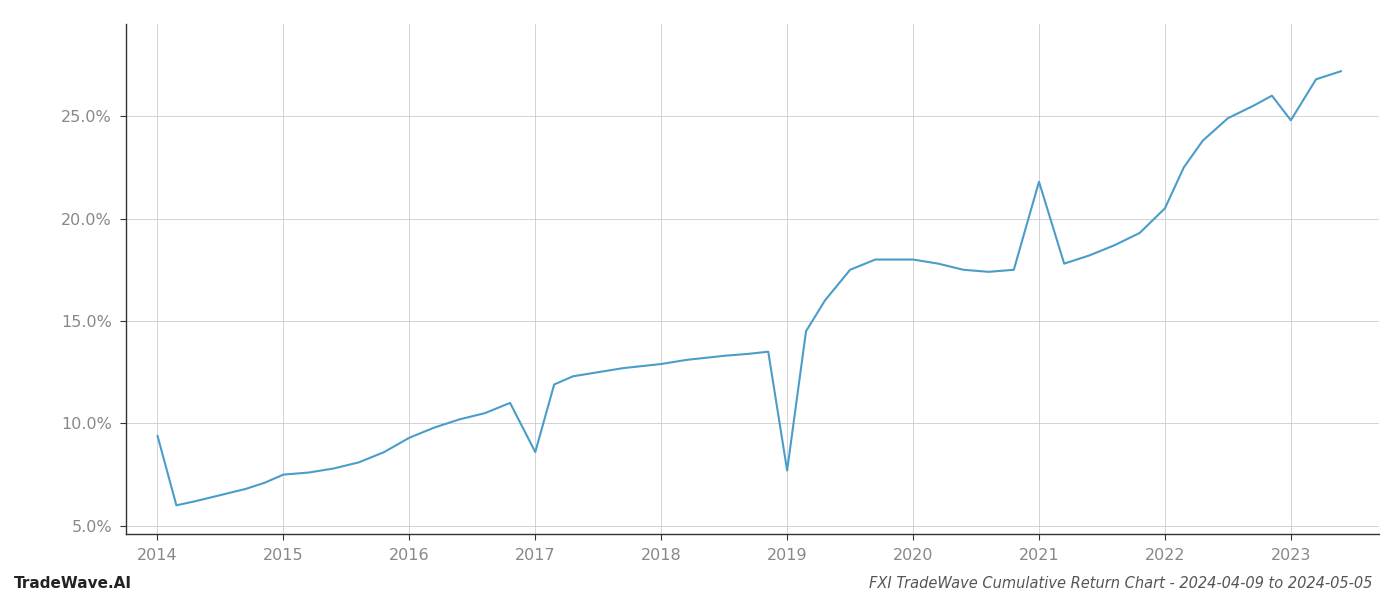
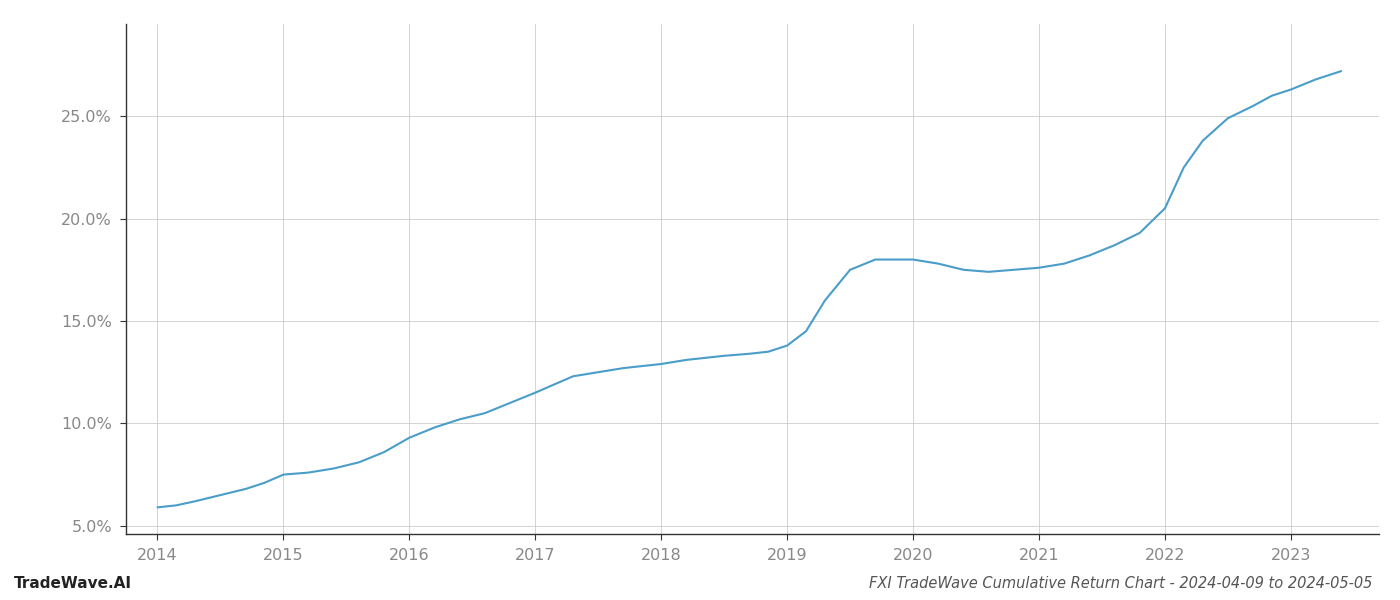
2014: 9.4% -> 5.9%
2017: 8.6% -> 11.5%
2019: 7.7% -> 13.8%
2021: 21.8% -> 17.6%
2023: 24.8% -> 26.3%
